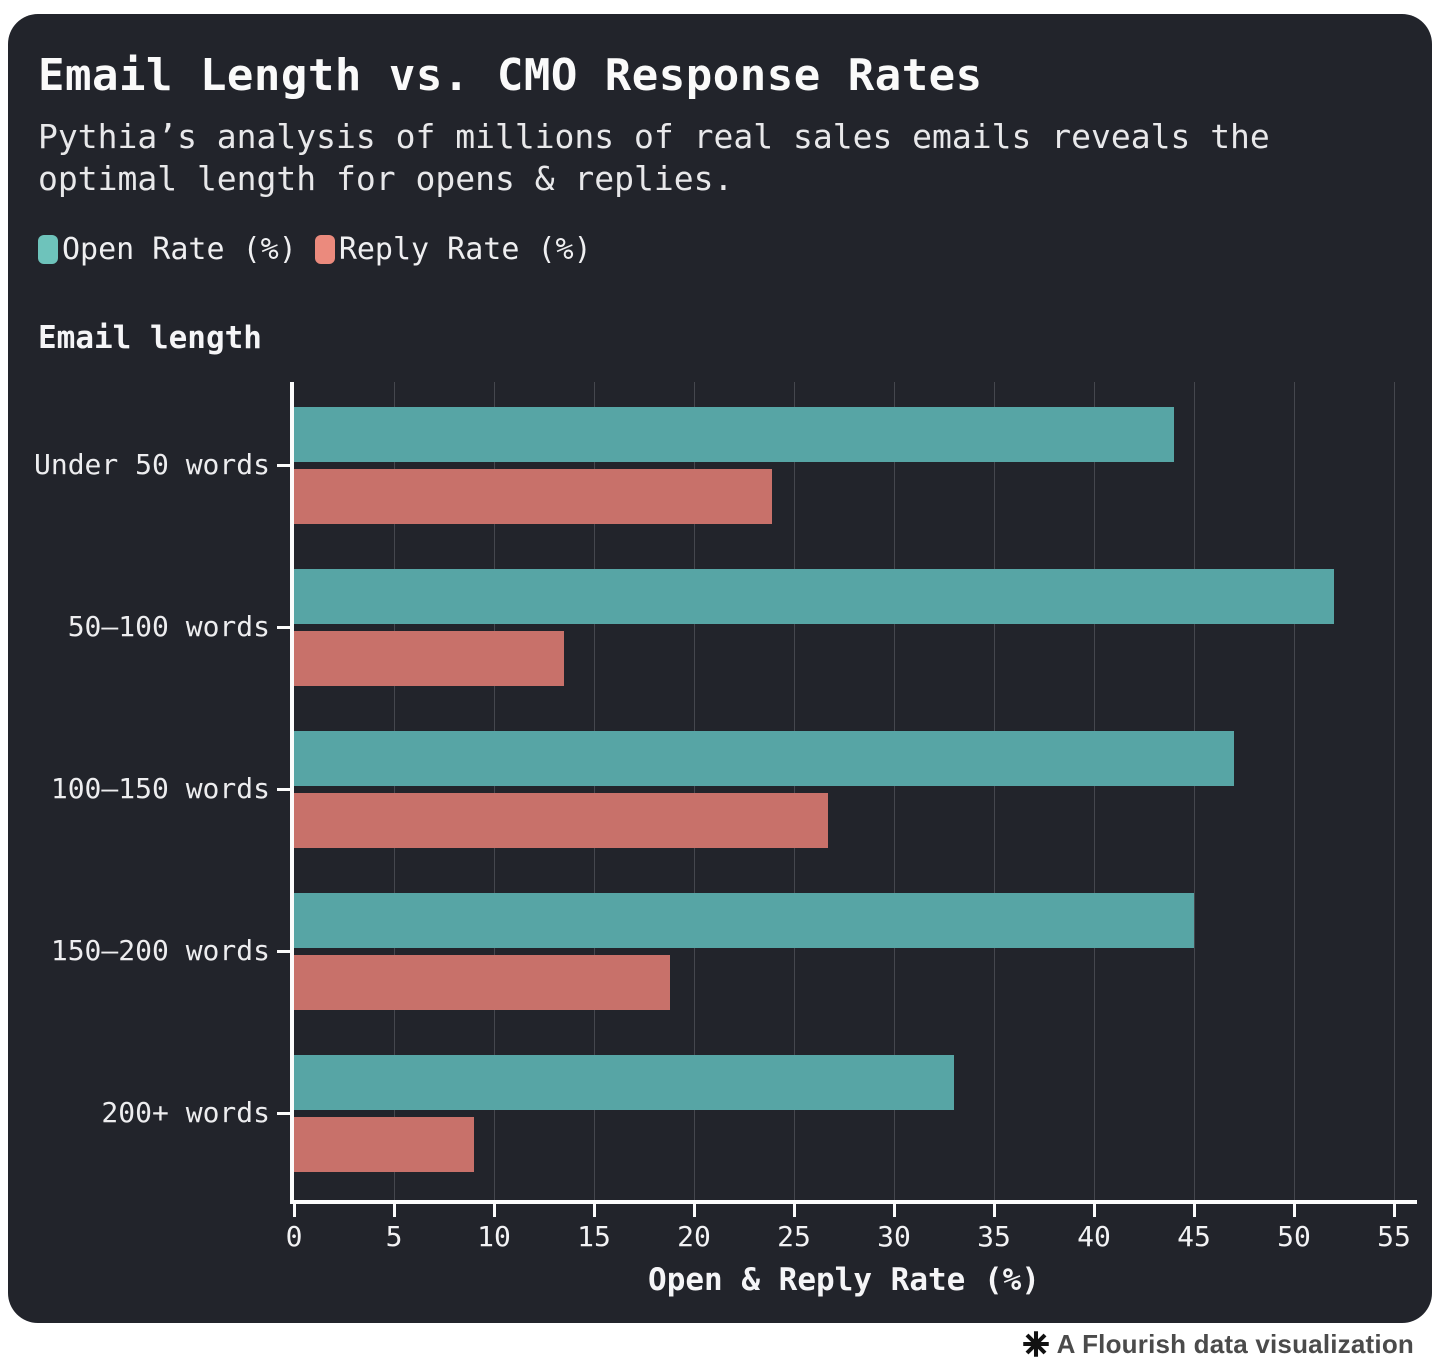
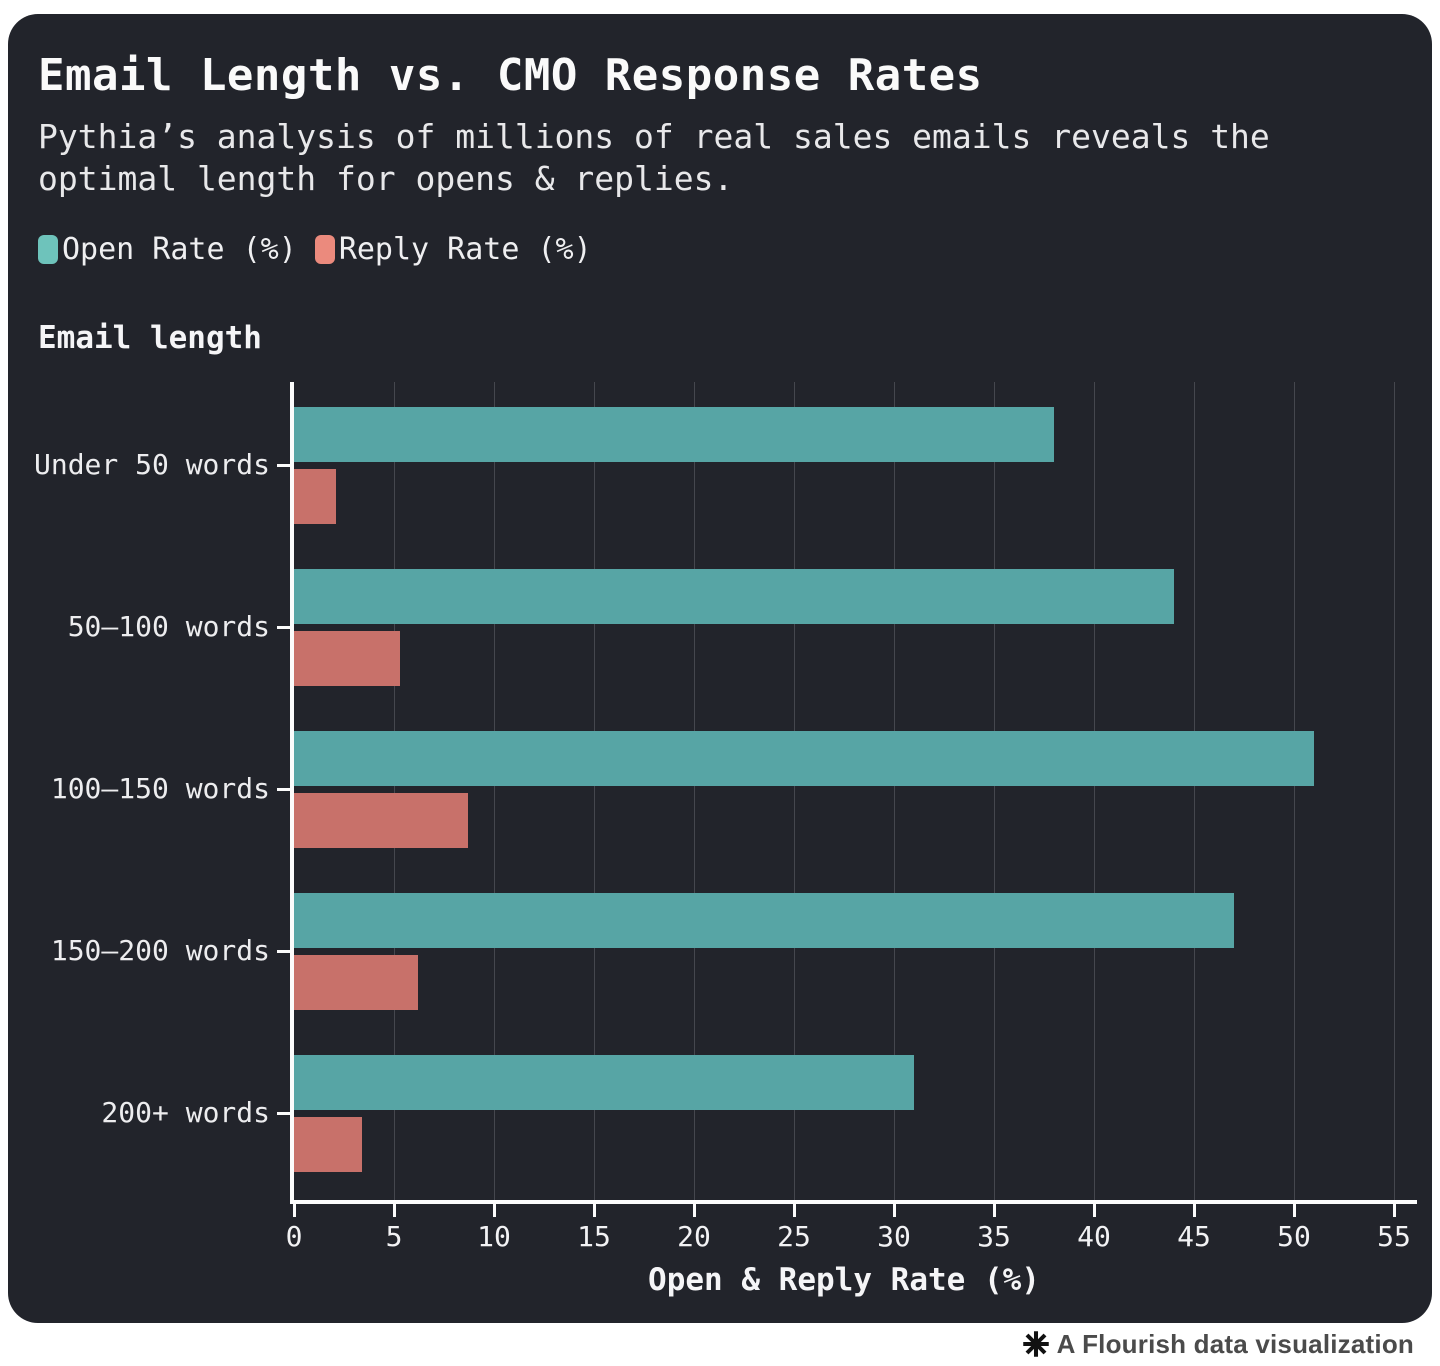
Open Rate (%)/Under 50 words: 44 -> 38
Reply Rate (%)/Under 50 words: 23.9 -> 2.1
Open Rate (%)/50–100 words: 52 -> 44
Reply Rate (%)/50–100 words: 13.5 -> 5.3
Open Rate (%)/100–150 words: 47 -> 51
Reply Rate (%)/100–150 words: 26.7 -> 8.7
Open Rate (%)/150–200 words: 45 -> 47
Reply Rate (%)/150–200 words: 18.8 -> 6.2
Open Rate (%)/200+ words: 33 -> 31
Reply Rate (%)/200+ words: 9.0 -> 3.4
